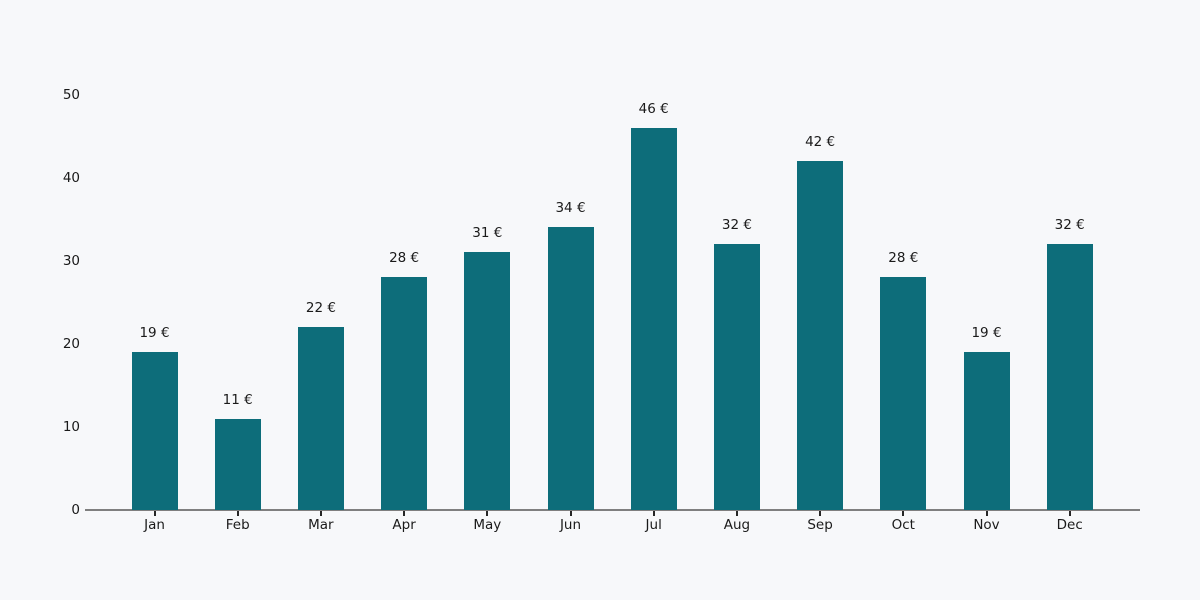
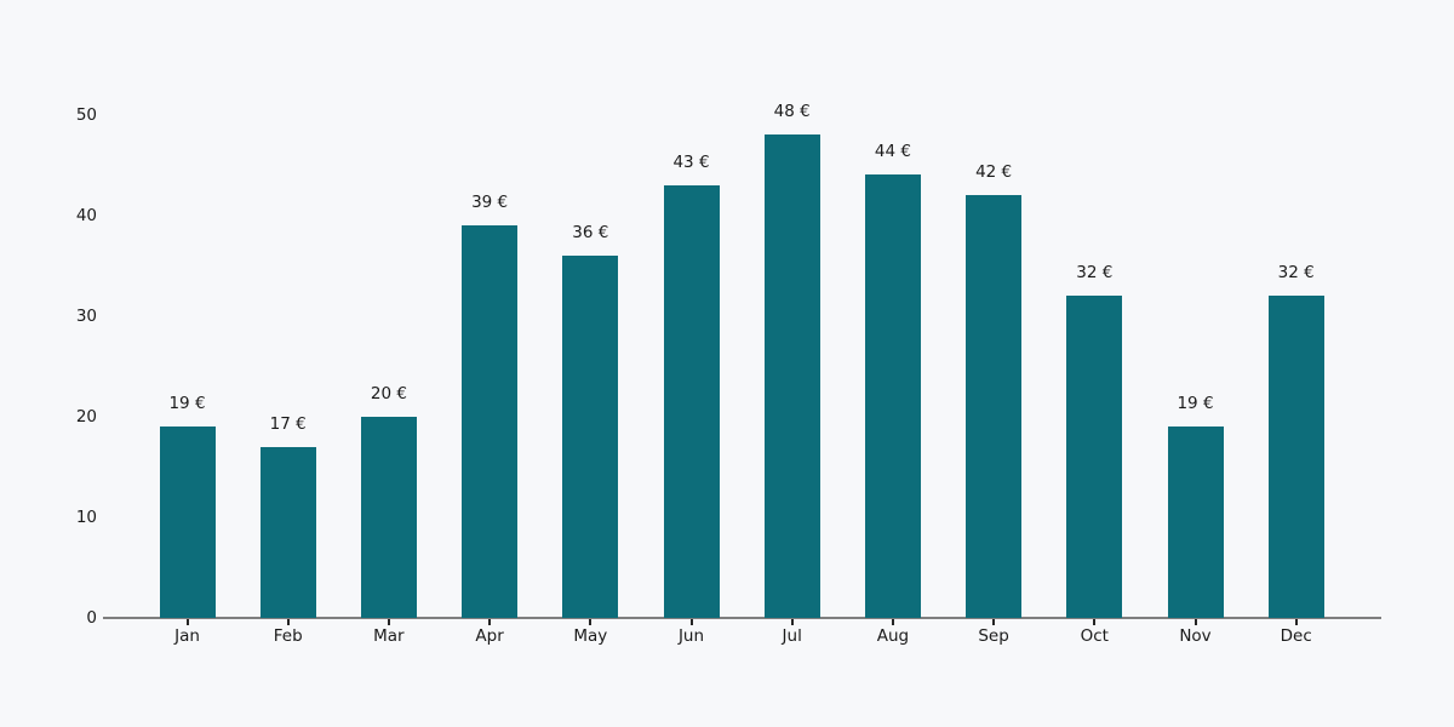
Feb: 11 -> 17
Mar: 22 -> 20
Apr: 28 -> 39
May: 31 -> 36
Jun: 34 -> 43
Jul: 46 -> 48
Aug: 32 -> 44
Oct: 28 -> 32
